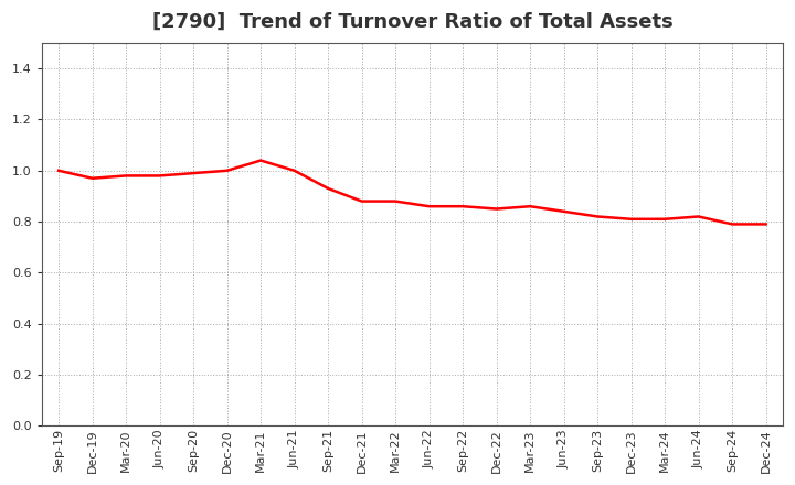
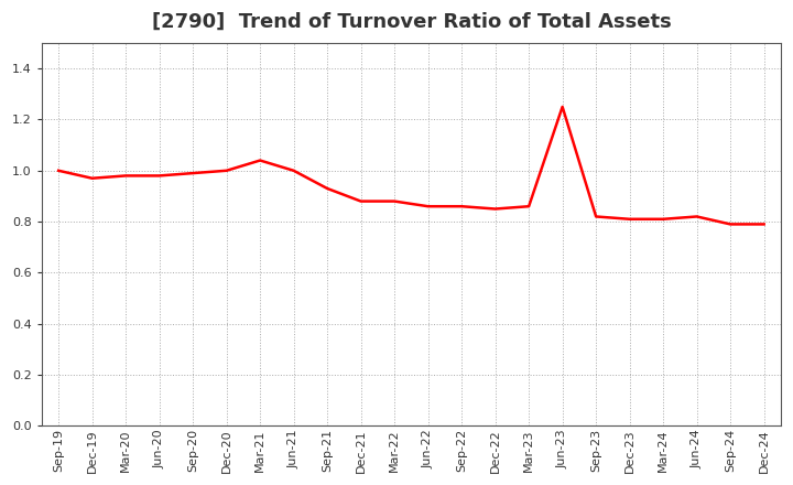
Jun-23: 0.84 -> 1.25
